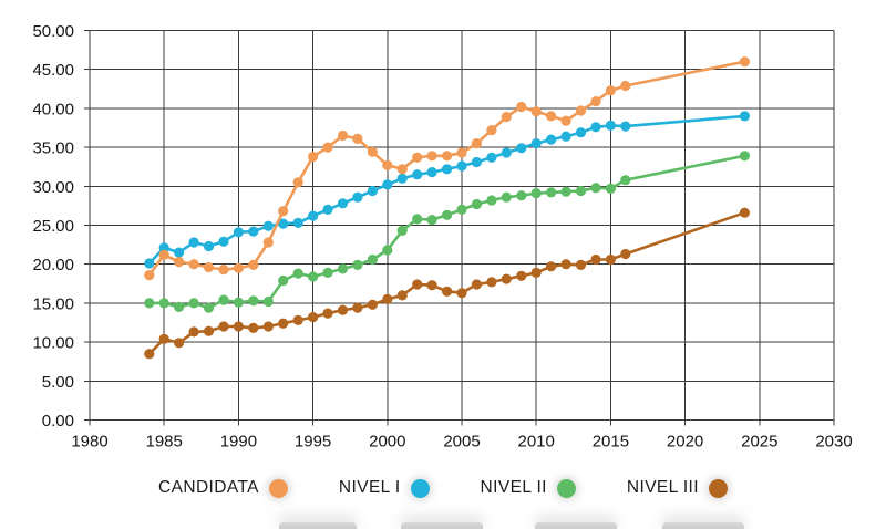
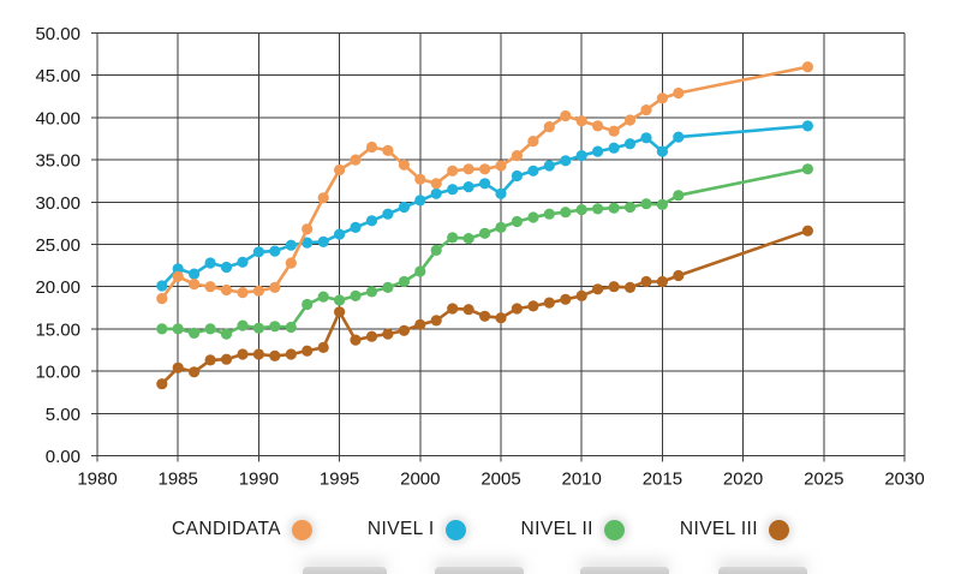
NIVEL III/1995: 13 -> 17
NIVEL I/2005: 33 -> 31
NIVEL I/2015: 38 -> 36
